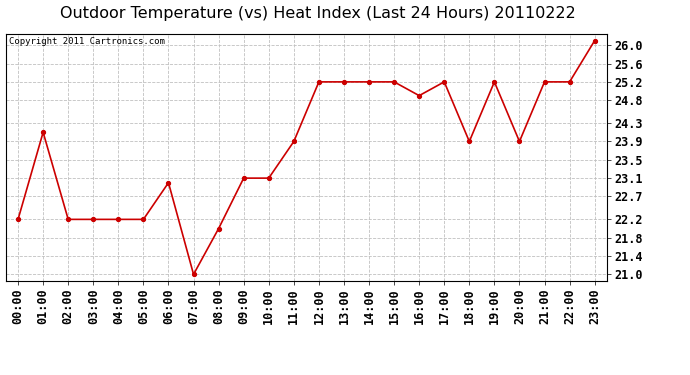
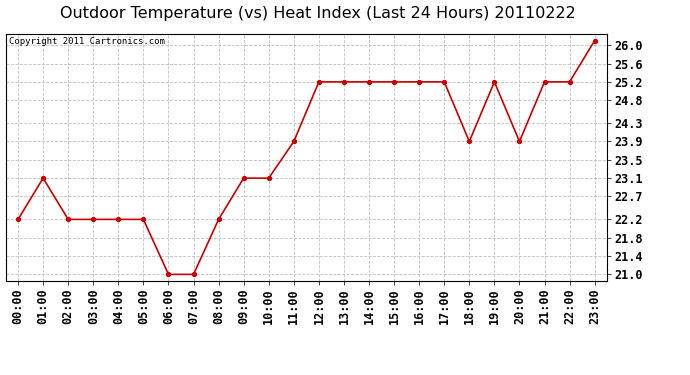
01:00: 24.1 -> 23.1
06:00: 23.0 -> 21.0
08:00: 22.0 -> 22.2
16:00: 24.9 -> 25.2
